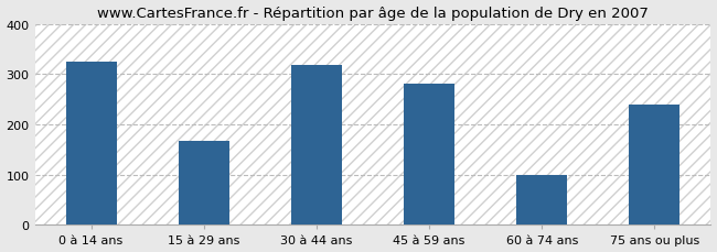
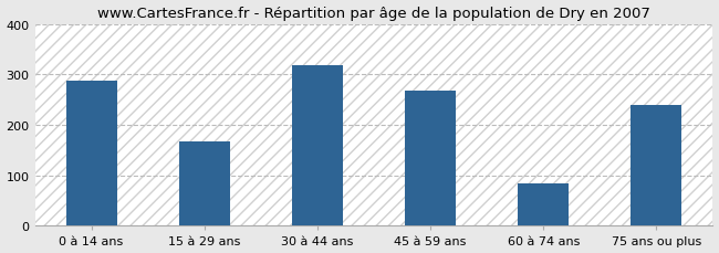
0 à 14 ans: 325 -> 288
45 à 59 ans: 280 -> 267
60 à 74 ans: 100 -> 85
